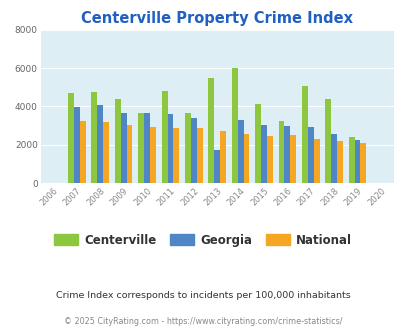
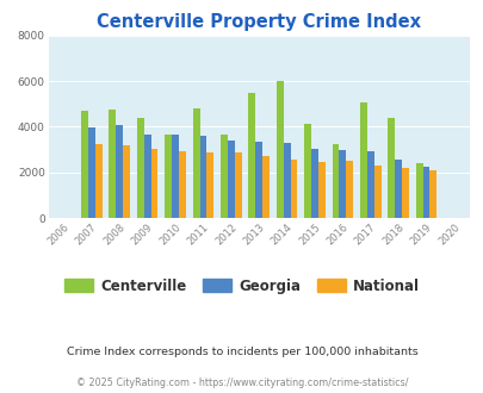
Georgia/2013: 1700 -> 3300
